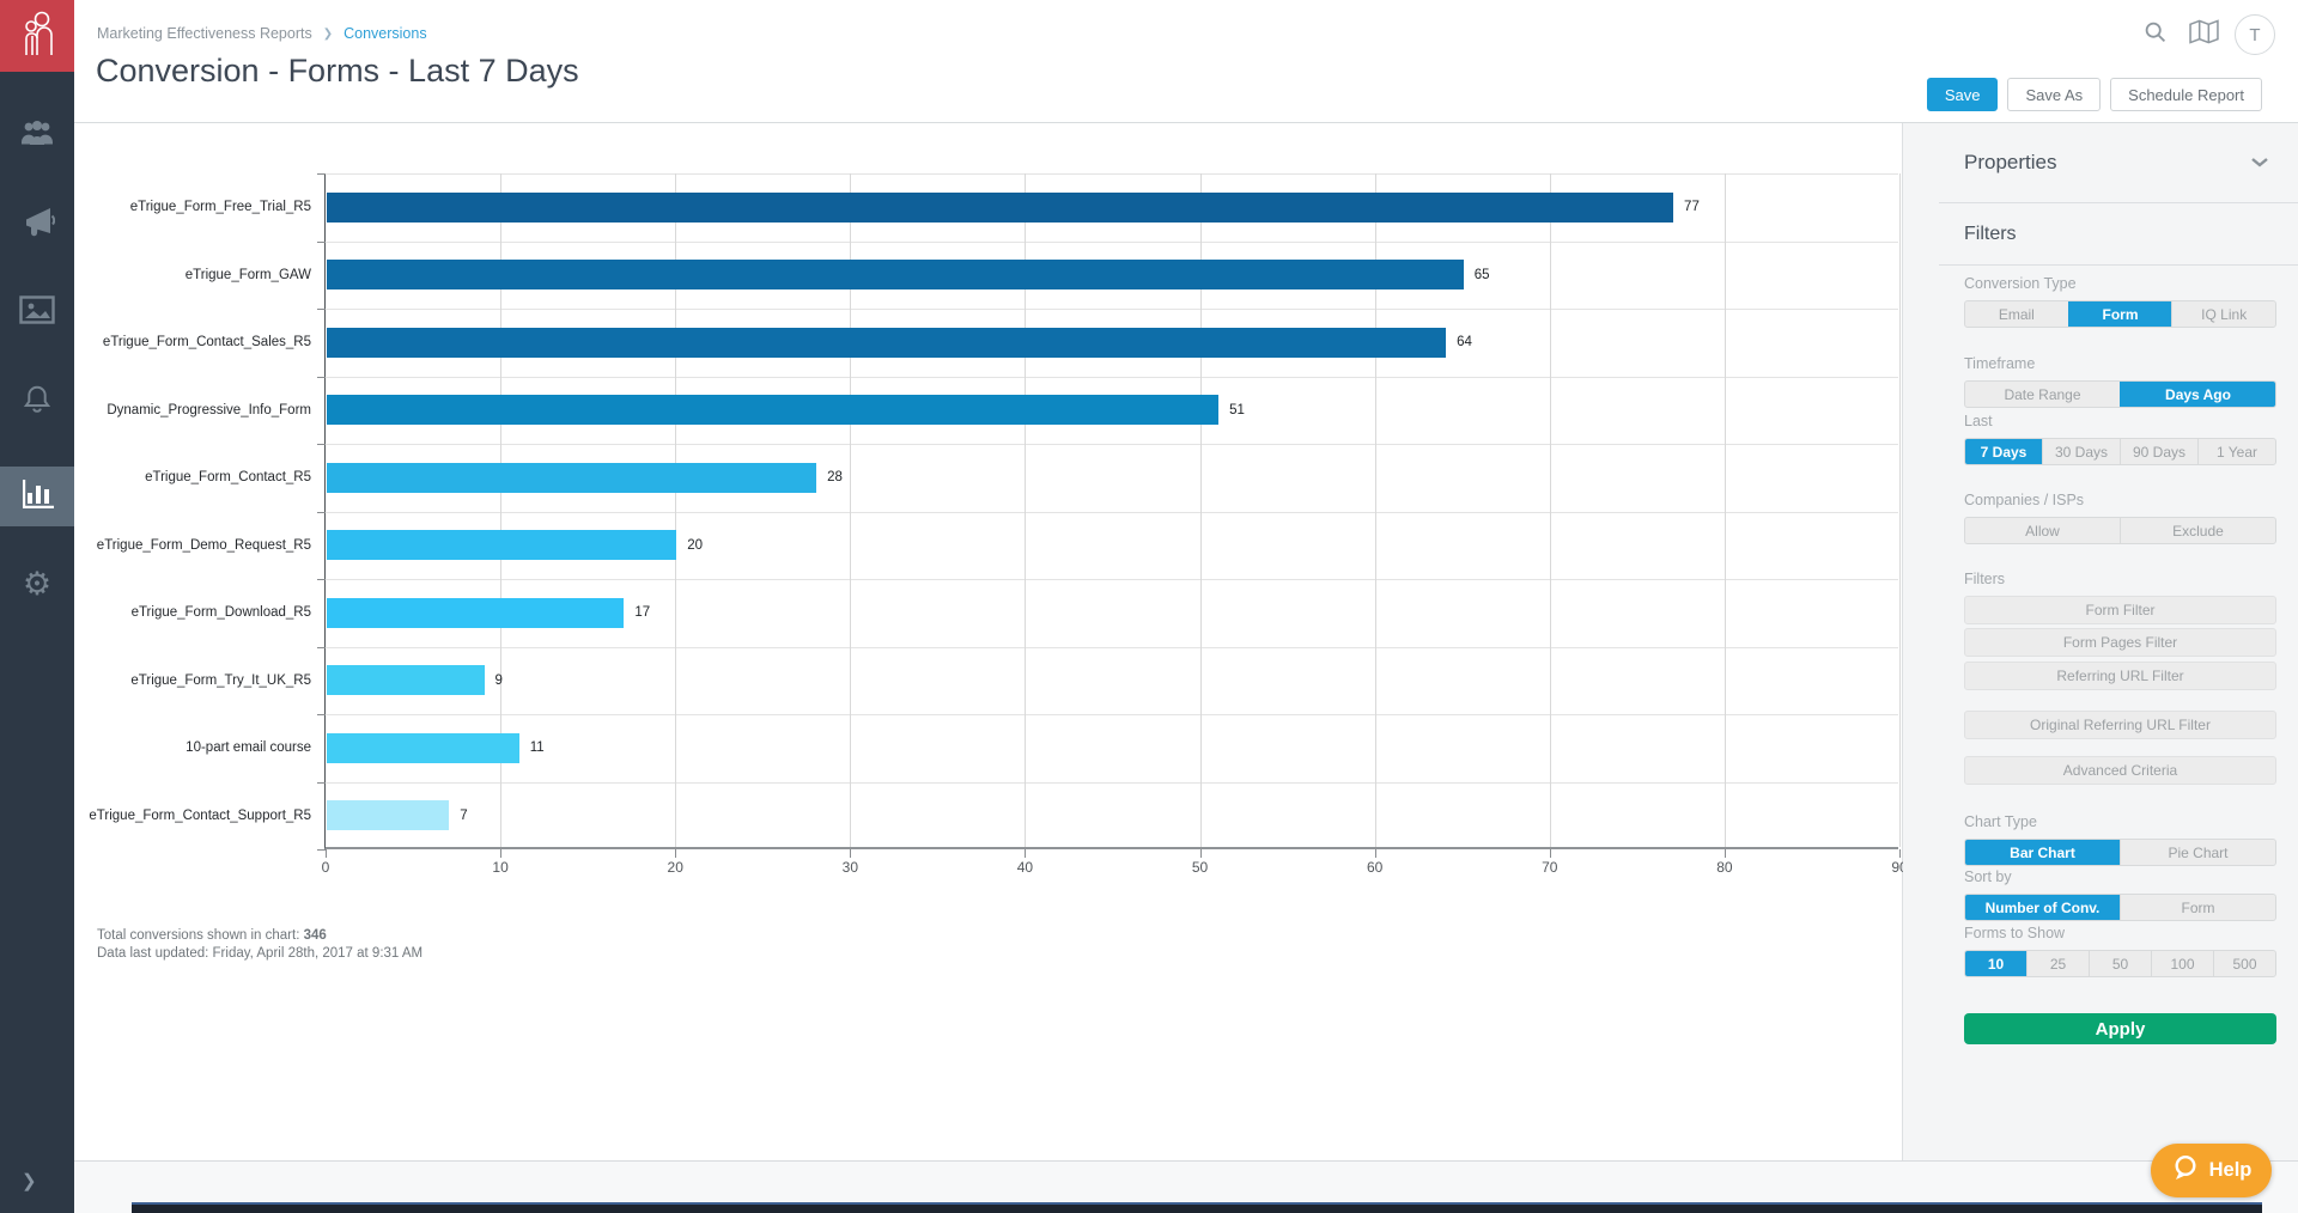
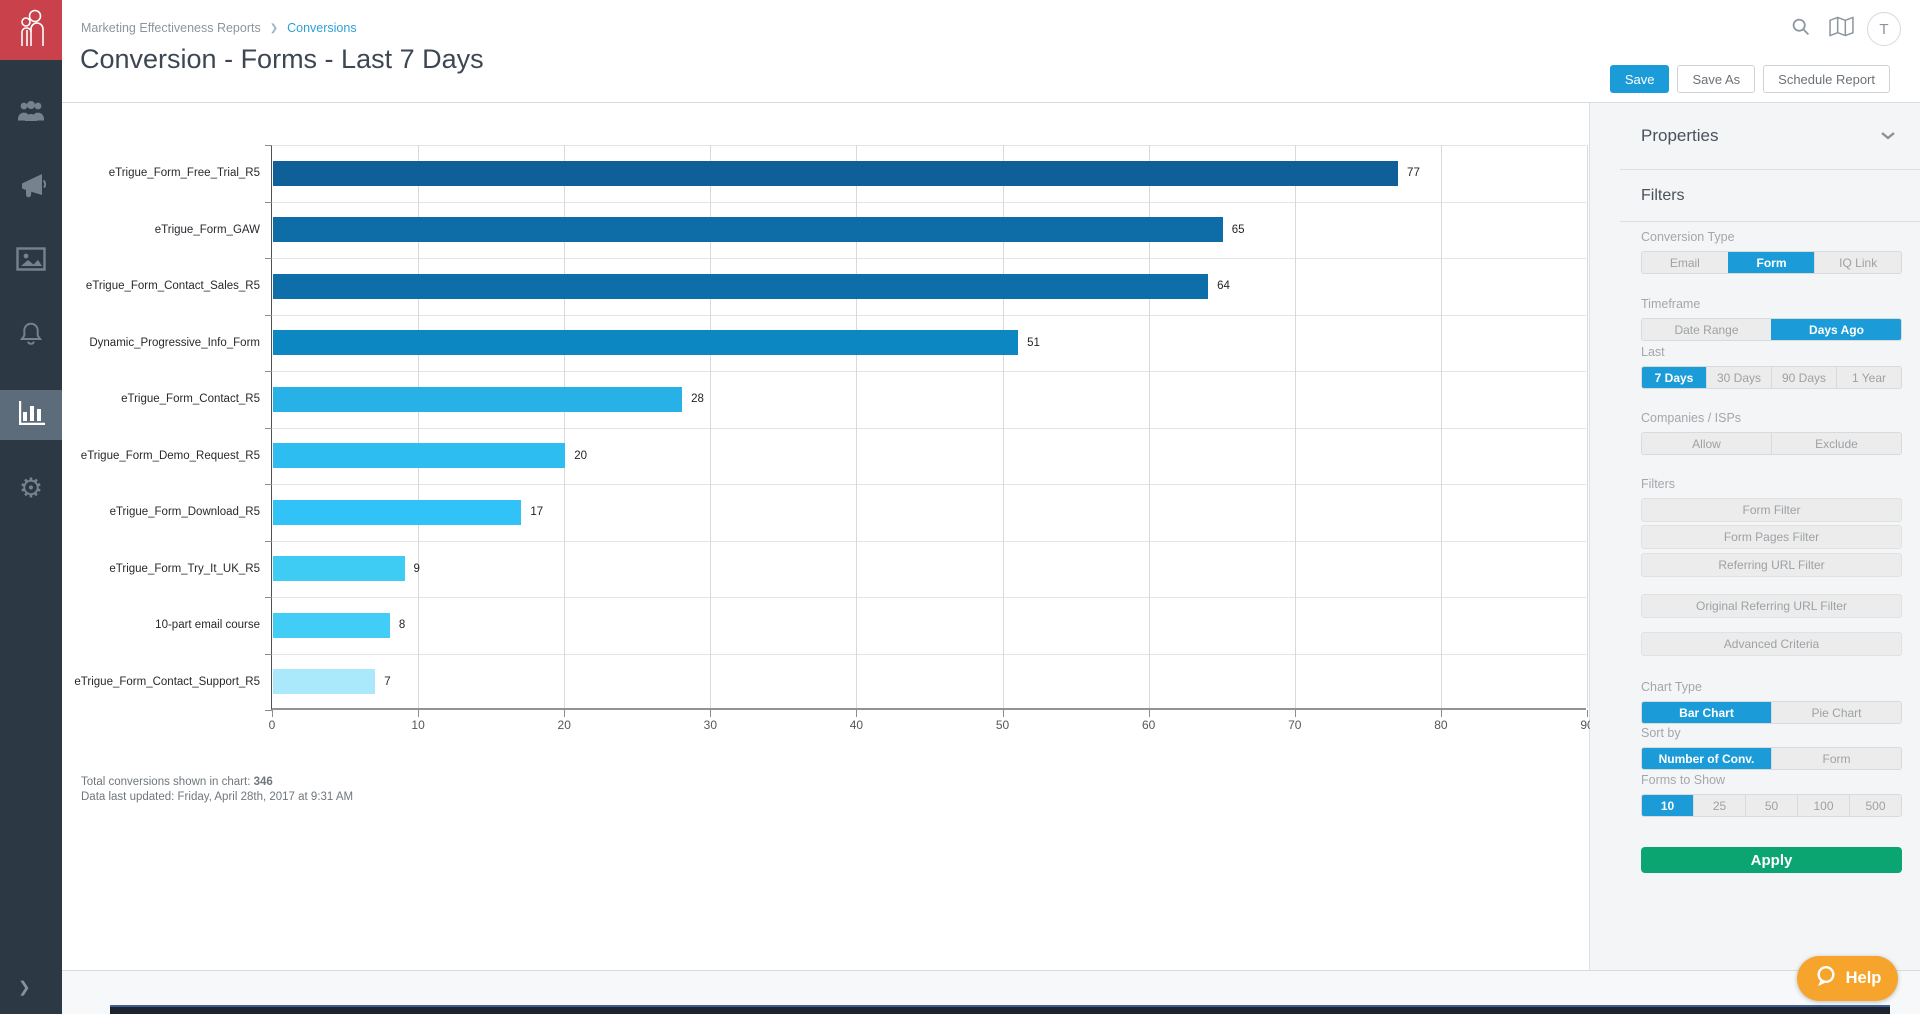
10-part email course: 11 -> 8
